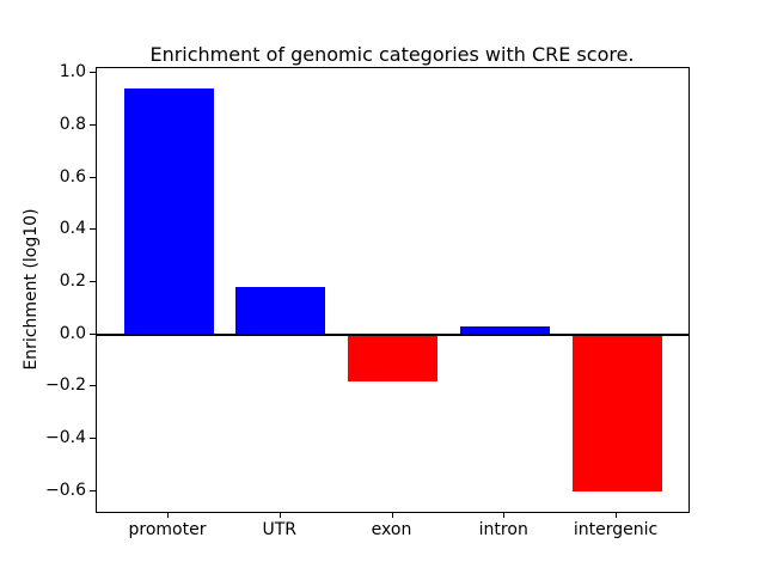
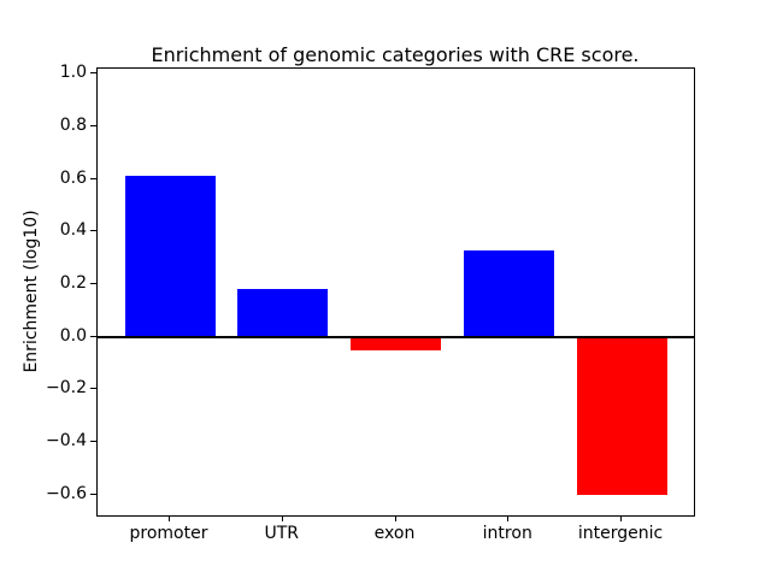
promoter: 0.94 -> 0.61
exon: -0.18 -> -0.05
intron: 0.03 -> 0.33
